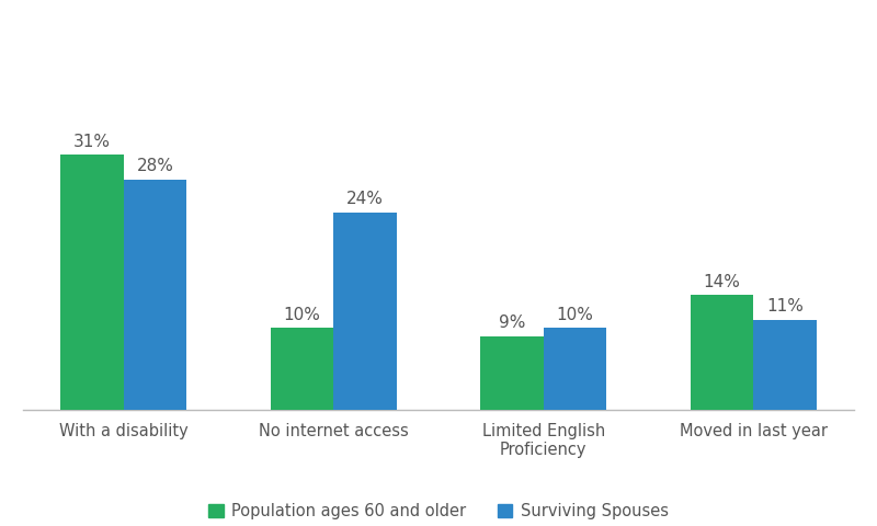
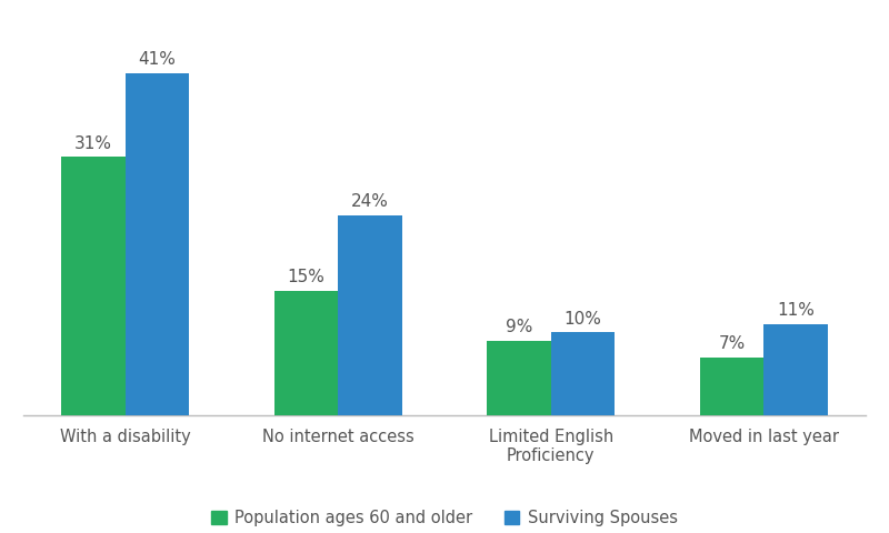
Surviving Spouses/With a disability: 28% -> 41%
Population ages 60 and older/No internet access: 10% -> 15%
Population ages 60 and older/Moved in last year: 14% -> 7%
